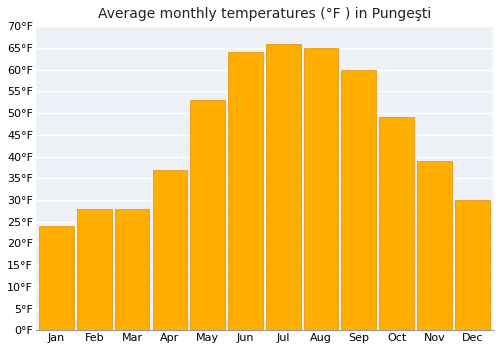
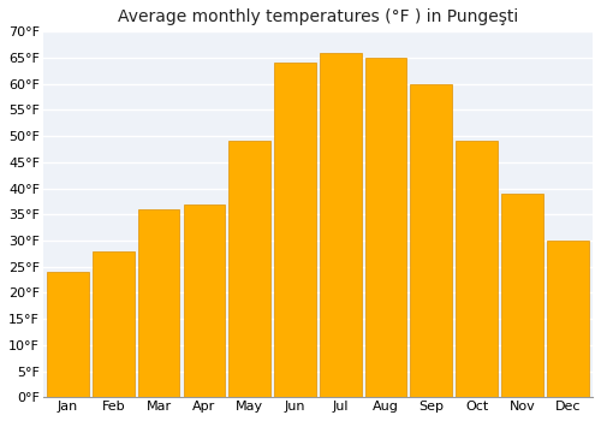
Mar: 28°F -> 36°F
May: 53°F -> 49°F
